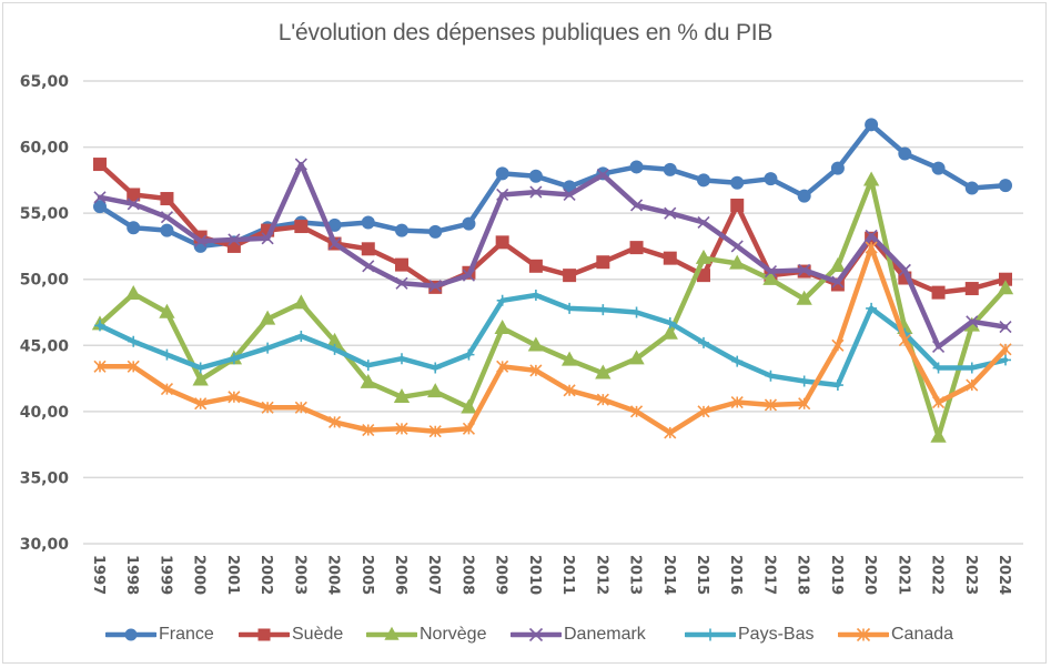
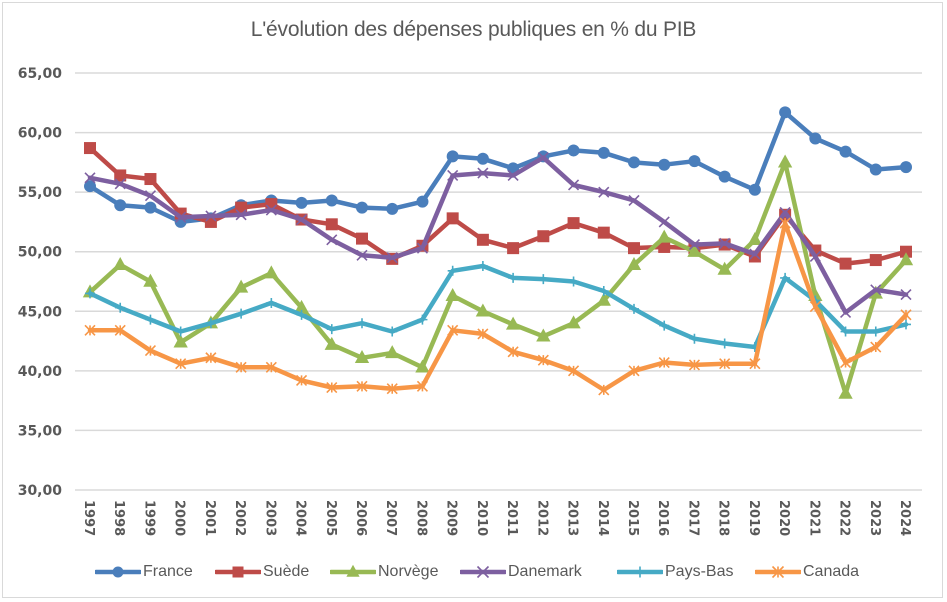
Danemark/2003: 58,7 -> 53,5
Norvège/2015: 51,6 -> 48,9
Suède/2016: 55,6 -> 50,4
France/2019: 58,4 -> 55,2
Canada/2019: 45,0 -> 40,6
Danemark/2021: 50,7 -> 49,6
